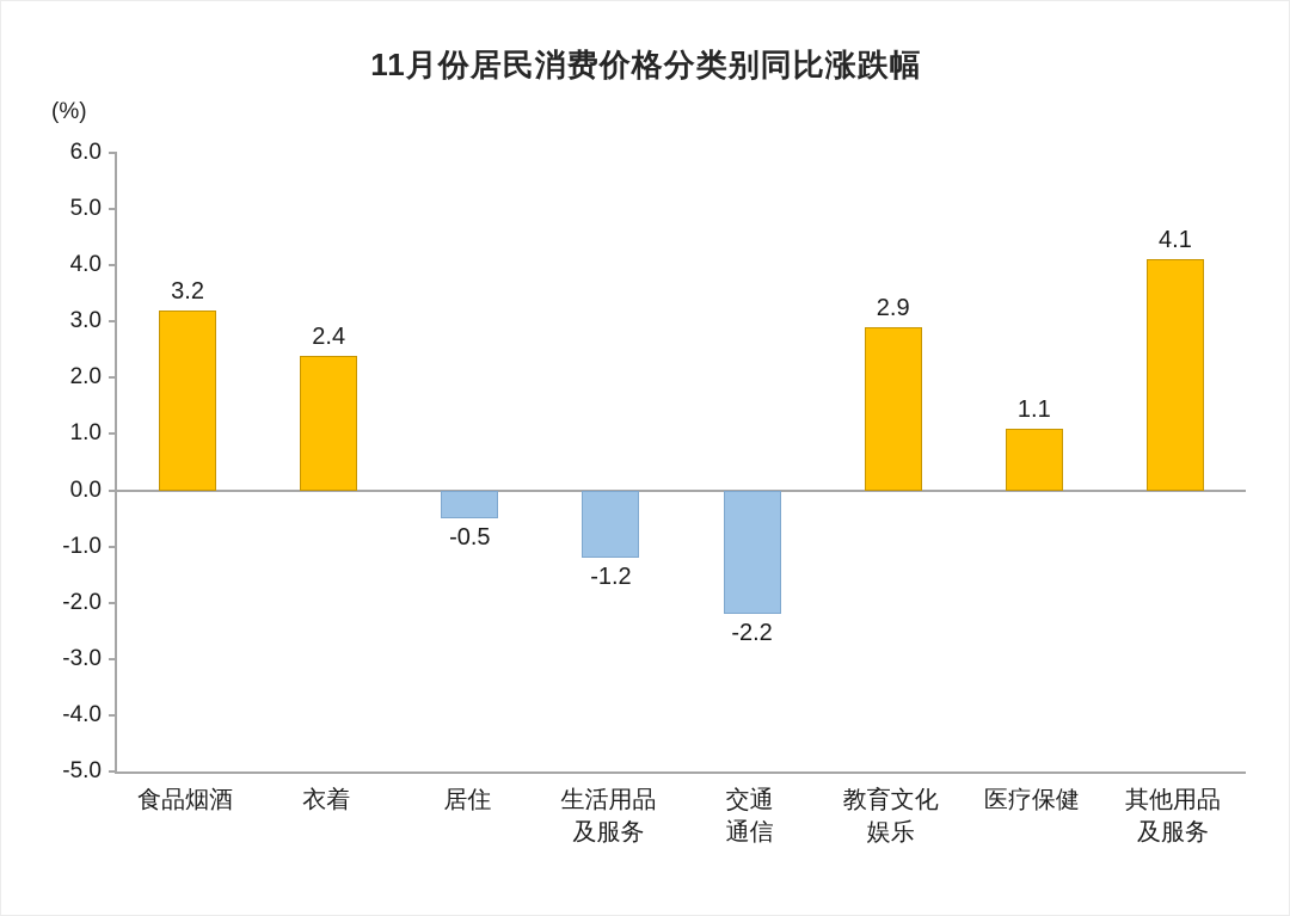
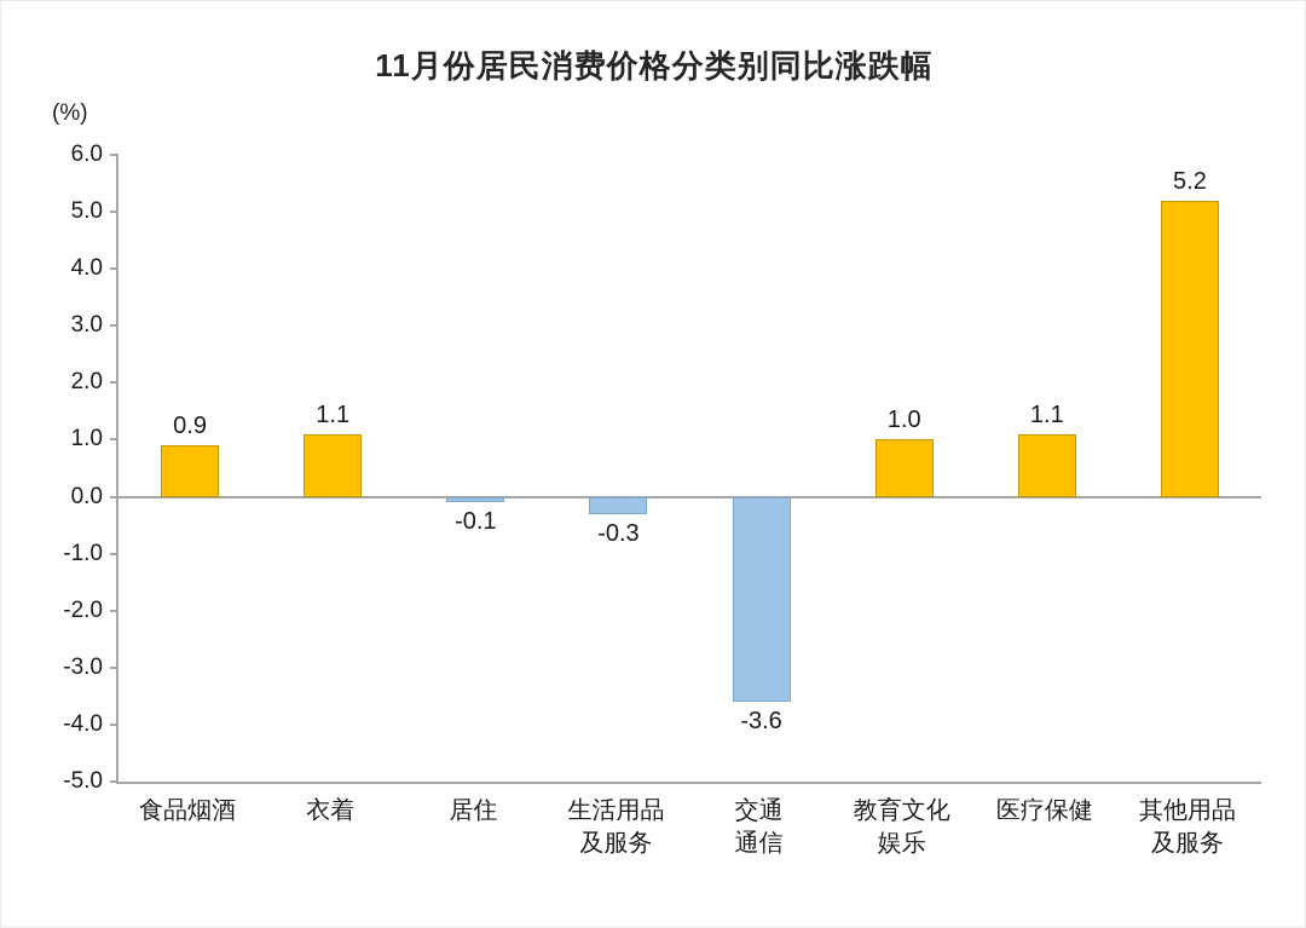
食品烟酒: 3.2 -> 0.9
衣着: 2.4 -> 1.1
居住: -0.5 -> -0.1
生活用品 及服务: -1.2 -> -0.3
交通 通信: -2.2 -> -3.6
教育文化 娱乐: 2.9 -> 1.0
其他用品 及服务: 4.1 -> 5.2
